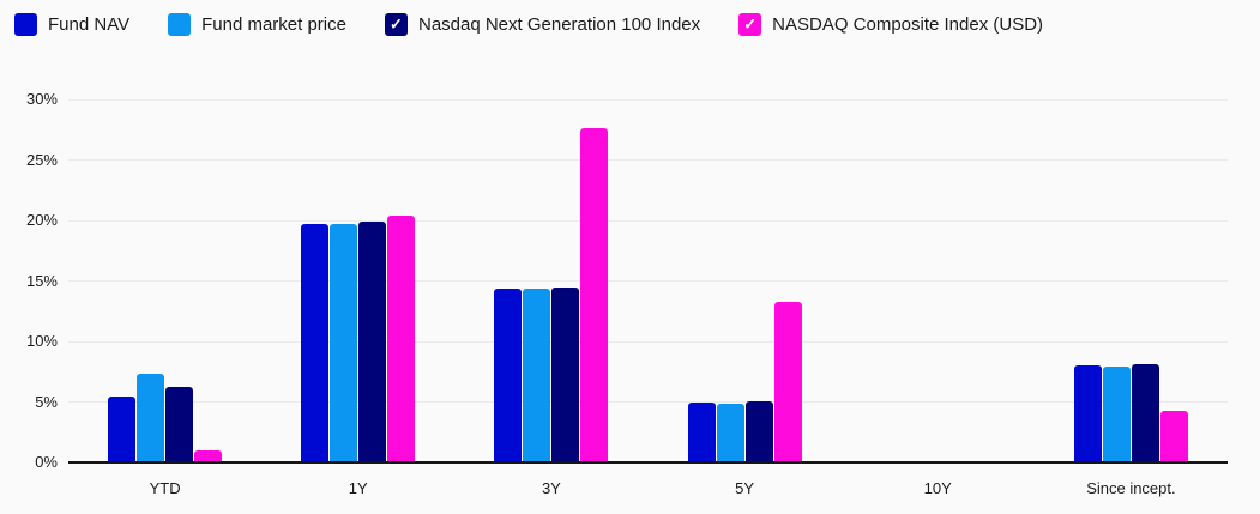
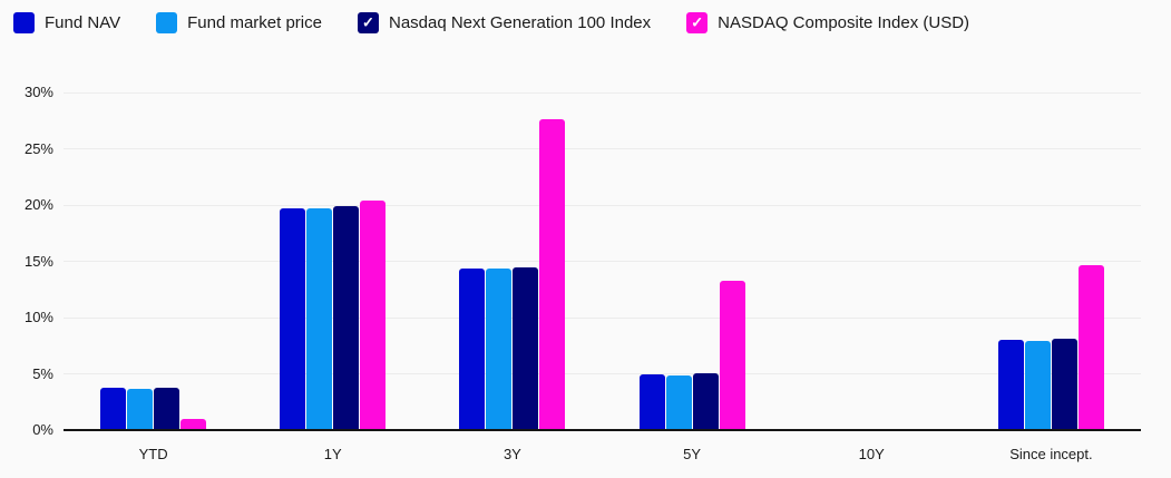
Fund NAV/YTD: 5.3% -> 3.7%
Fund market price/YTD: 7.2% -> 3.6%
Nasdaq Next Generation 100 Index/YTD: 6.1% -> 3.7%
NASDAQ Composite Index (USD)/Since incept.: 4.2% -> 14.6%
